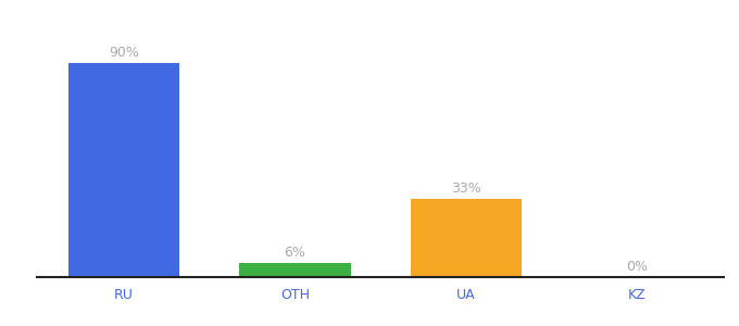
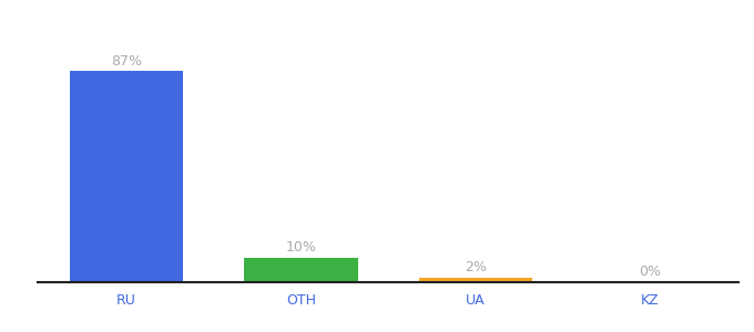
RU: 90% -> 87%
OTH: 6% -> 10%
UA: 33% -> 2%
